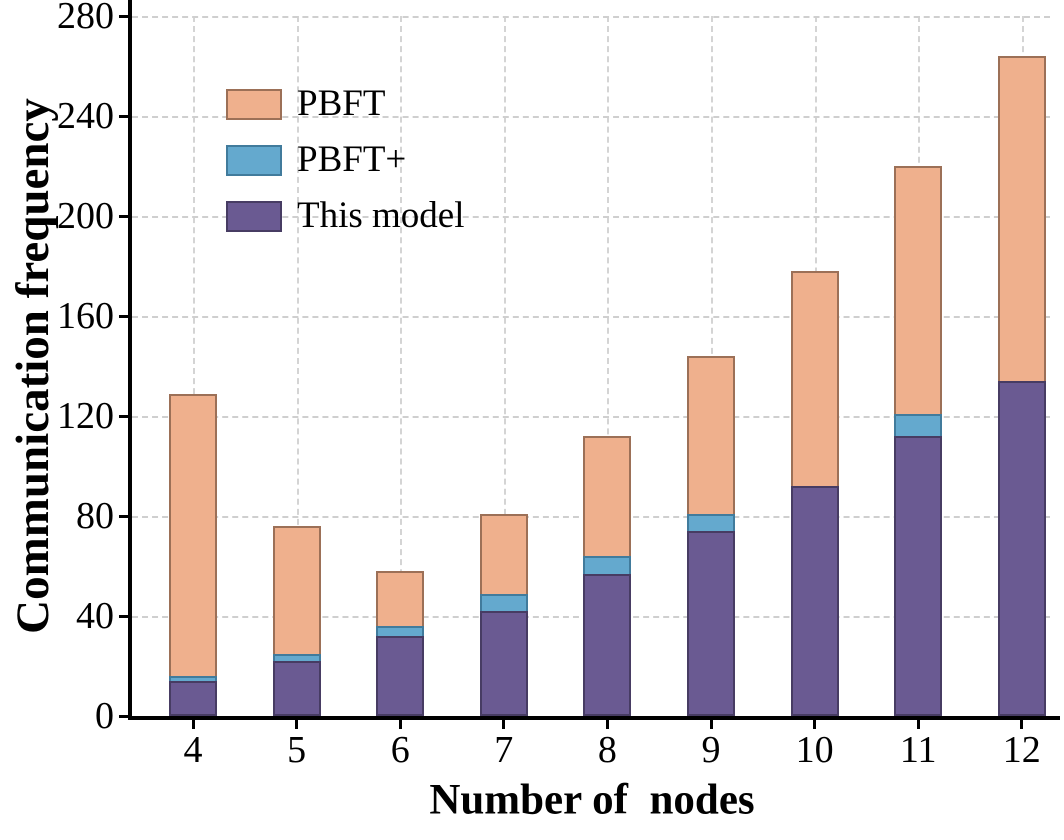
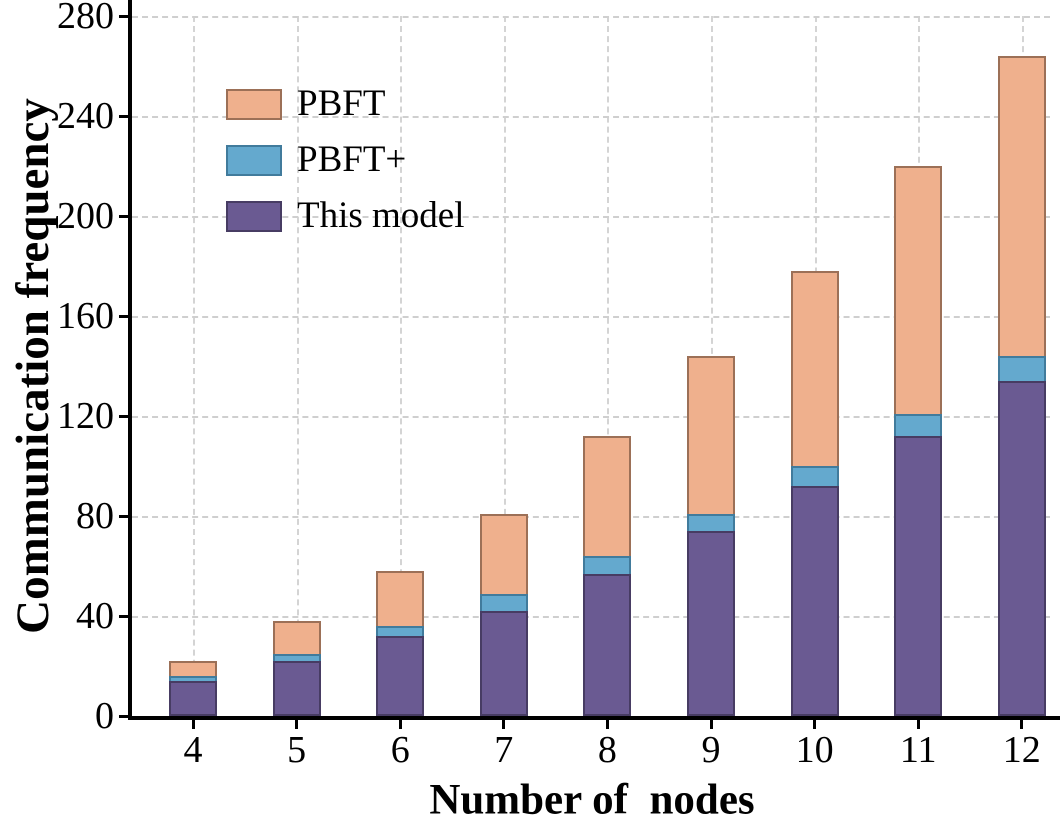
PBFT/4: 129 -> 22
PBFT/5: 76 -> 38
PBFT+/10: 55 -> 100
PBFT+/12: 63 -> 144
